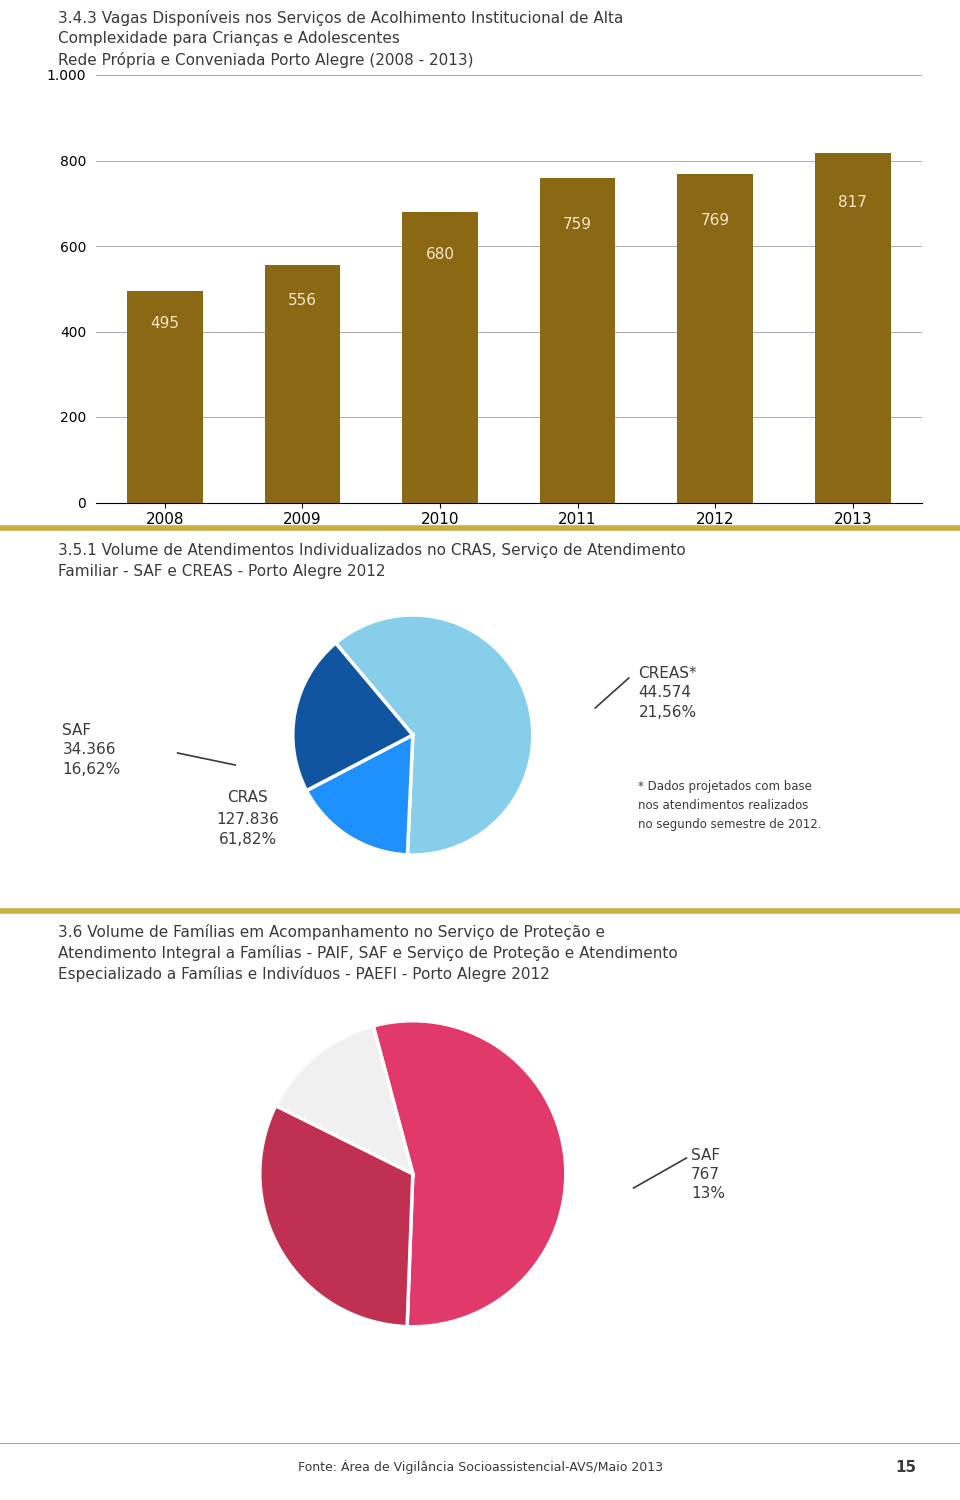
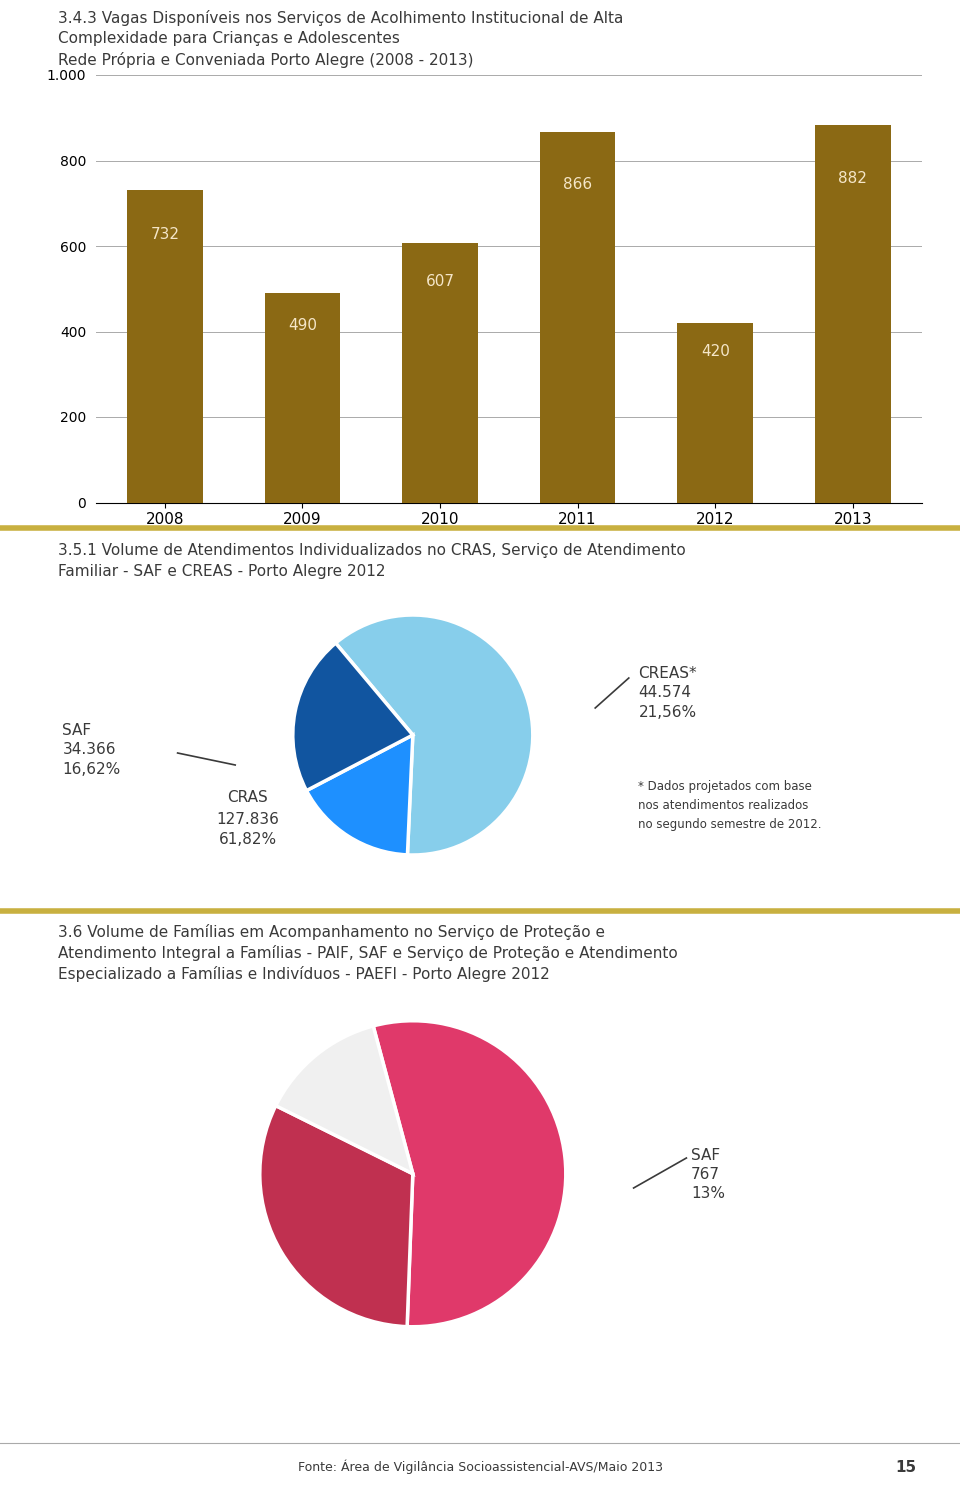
2008: 495 -> 732
2009: 556 -> 490
2010: 680 -> 607
2011: 759 -> 866
2012: 769 -> 420
2013: 817 -> 882
